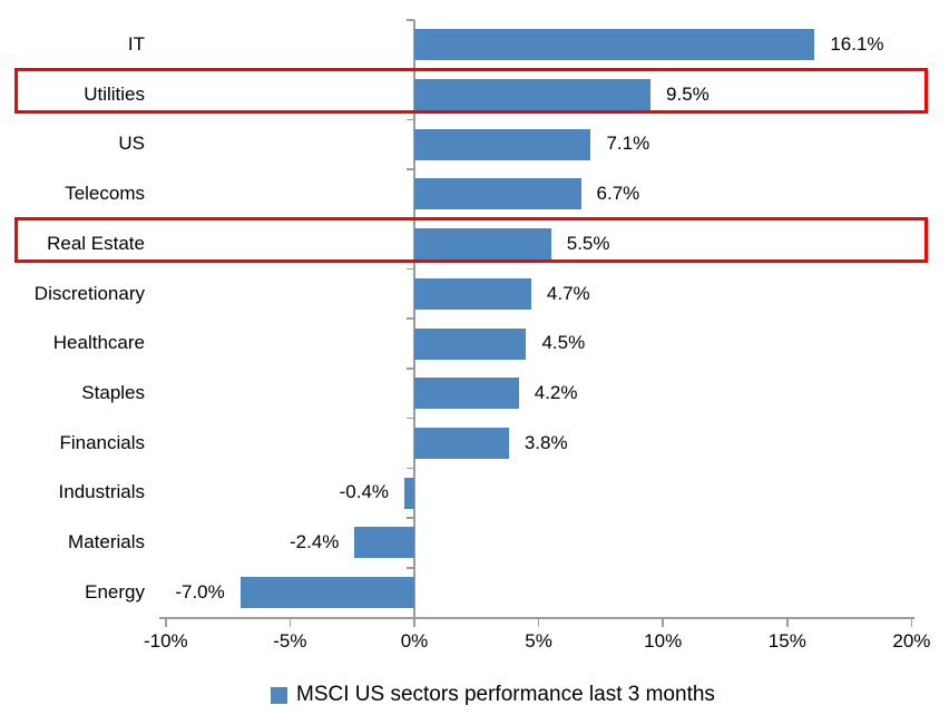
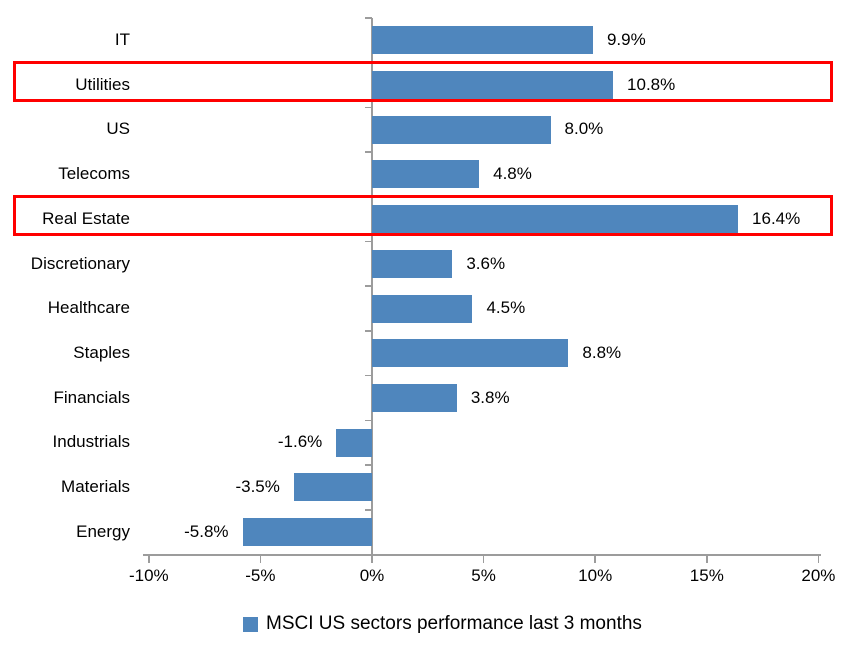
IT: 16.1% -> 9.9%
Utilities: 9.5% -> 10.8%
US: 7.1% -> 8.0%
Telecoms: 6.7% -> 4.8%
Real Estate: 5.5% -> 16.4%
Discretionary: 4.7% -> 3.6%
Staples: 4.2% -> 8.8%
Industrials: -0.4% -> -1.6%
Materials: -2.4% -> -3.5%
Energy: -7.0% -> -5.8%
